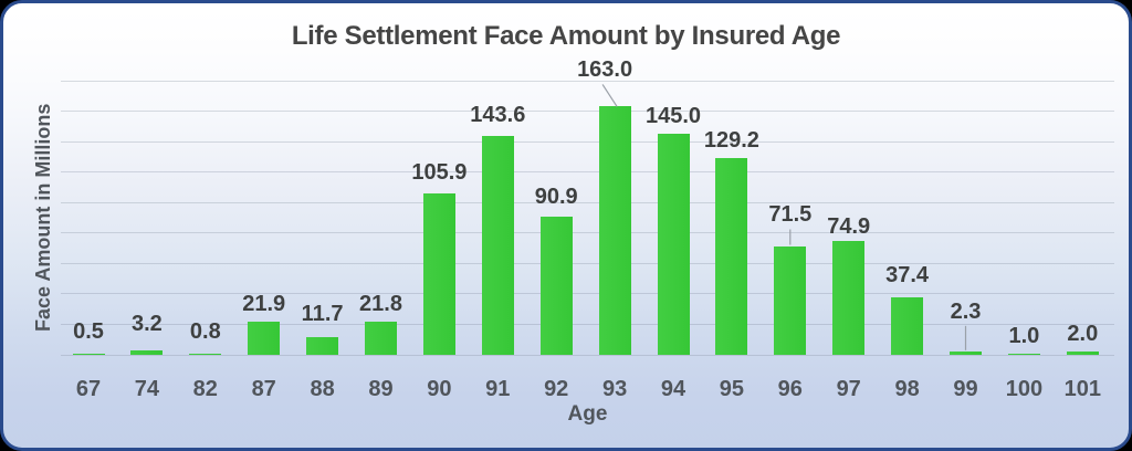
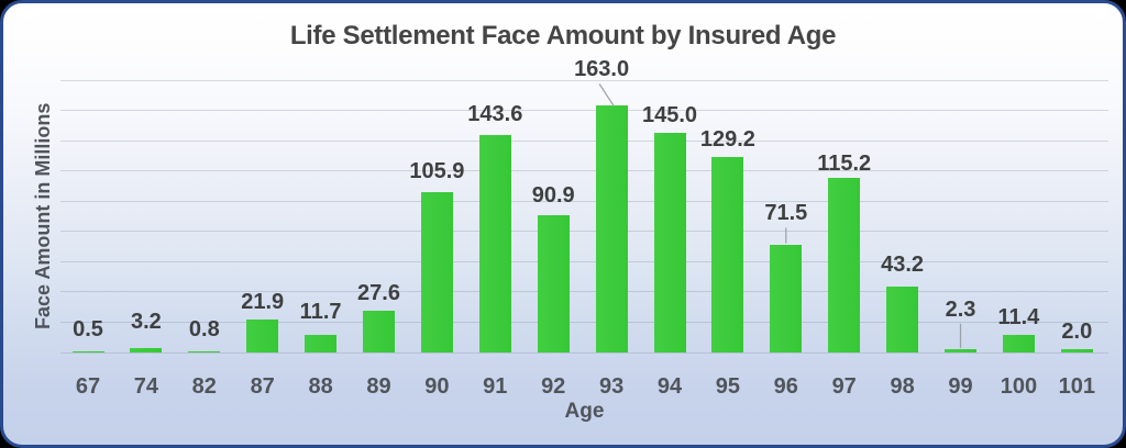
89: 21.8 -> 27.6
97: 74.9 -> 115.2
98: 37.4 -> 43.2
100: 1.0 -> 11.4
